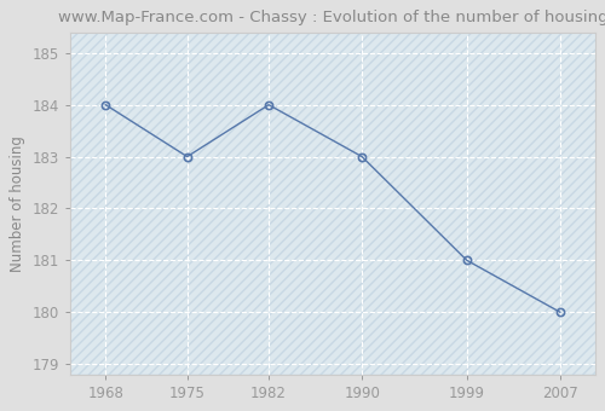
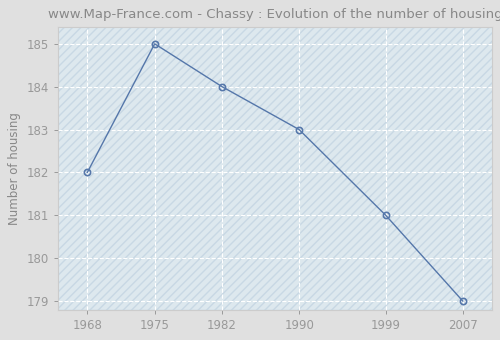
1968: 184 -> 182
1975: 183 -> 185
2007: 180 -> 179
